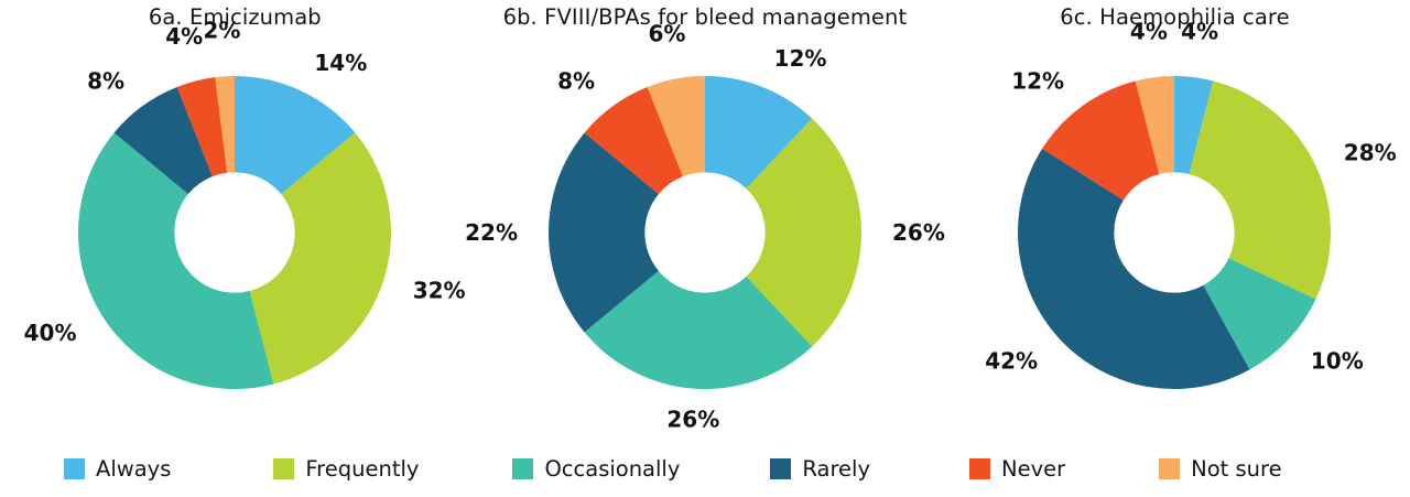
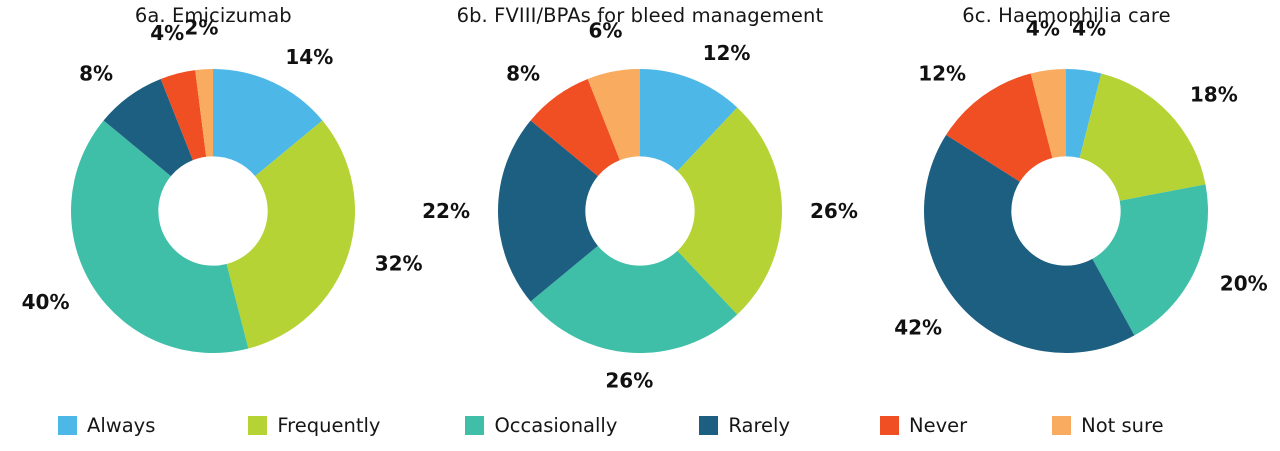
6c. Haemophilia care/Frequently: 28% -> 18%
6c. Haemophilia care/Occasionally: 10% -> 20%
